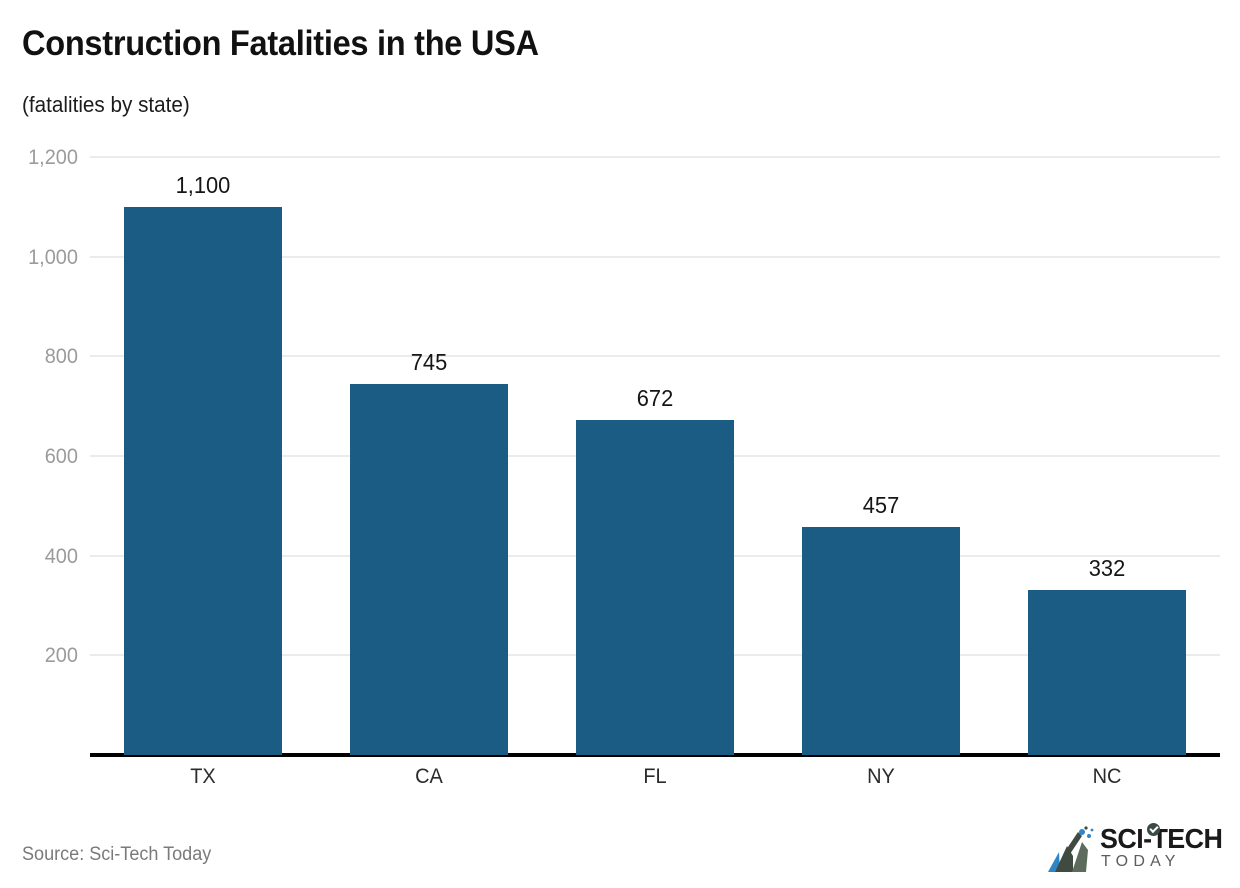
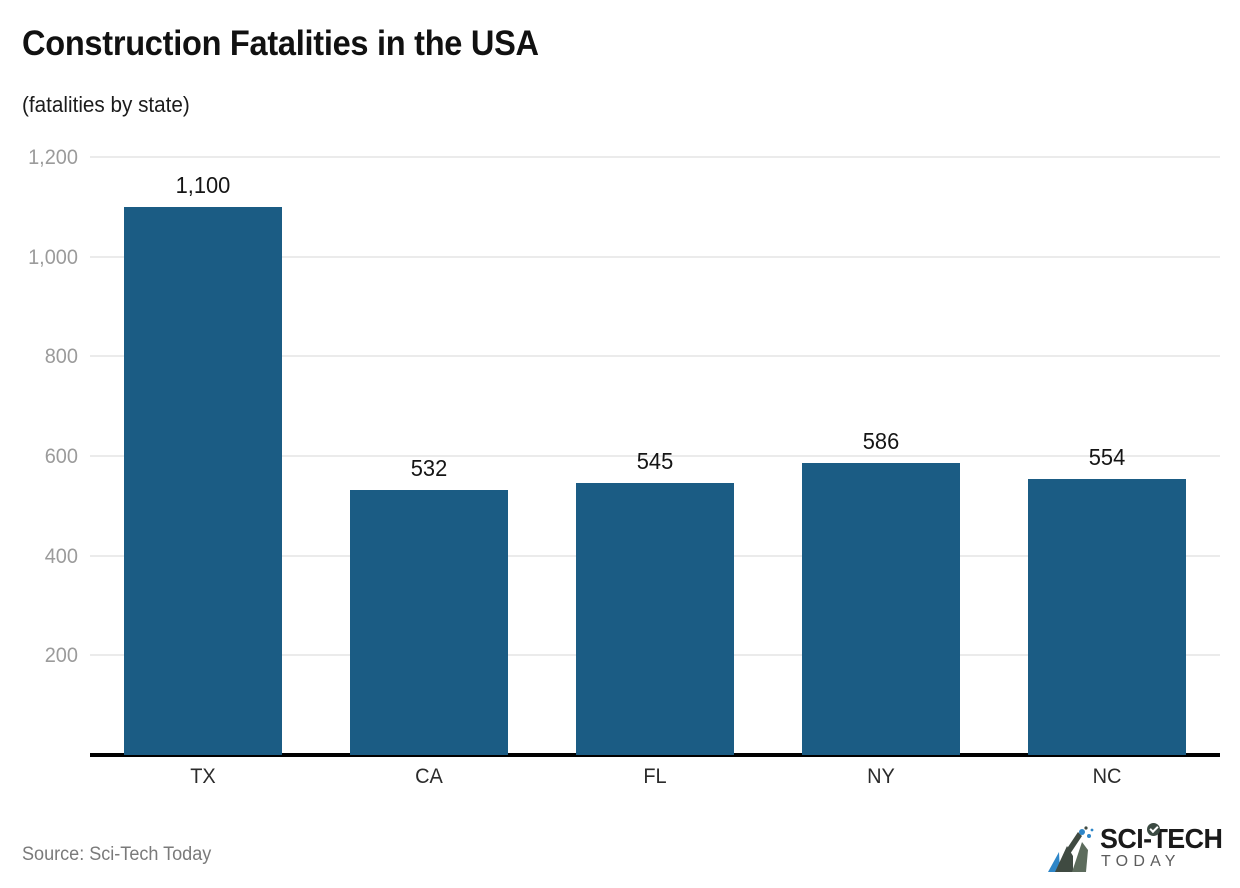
CA: 745 -> 532
FL: 672 -> 545
NY: 457 -> 586
NC: 332 -> 554
